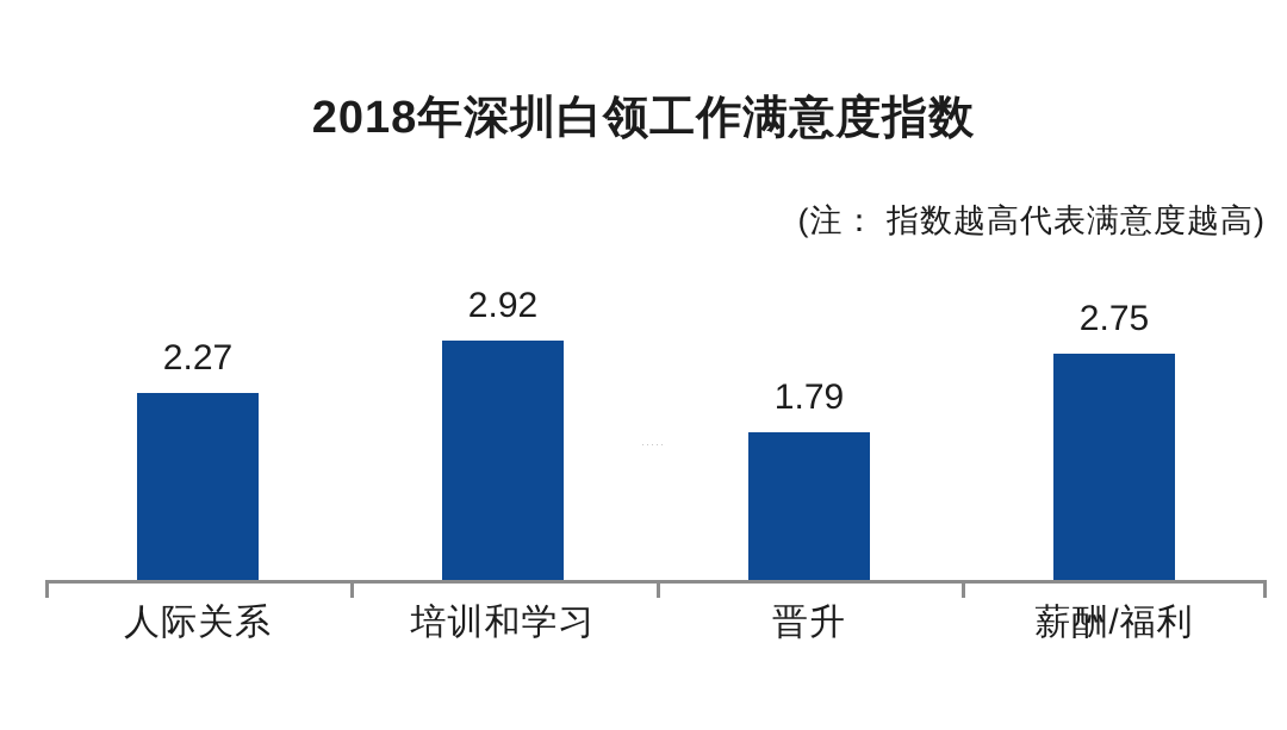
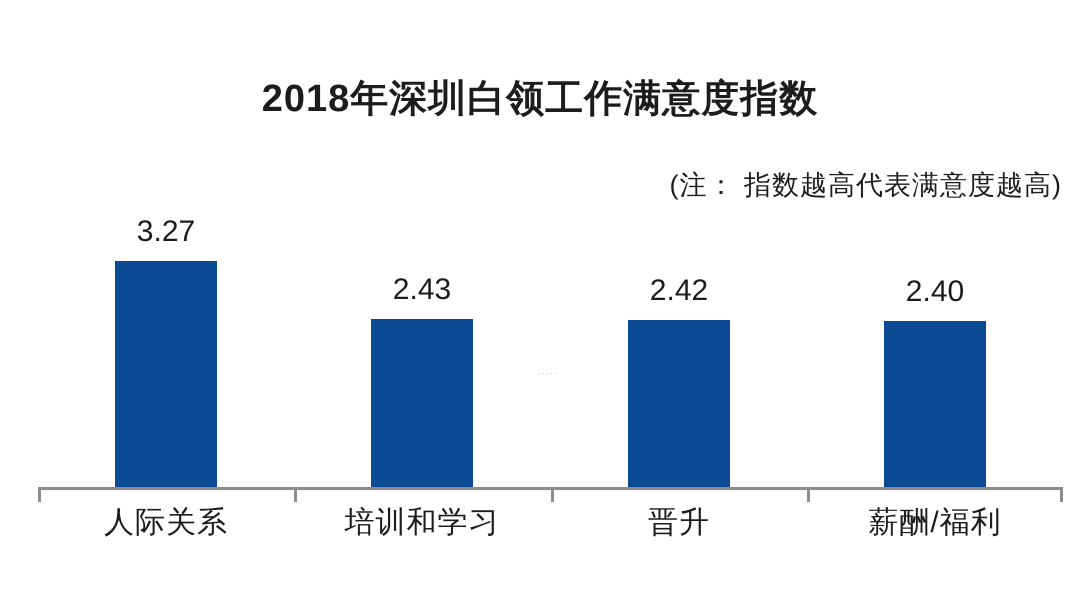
人际关系: 2.27 -> 3.27
培训和学习: 2.92 -> 2.43
晋升: 1.79 -> 2.42
薪酬/福利: 2.75 -> 2.40
